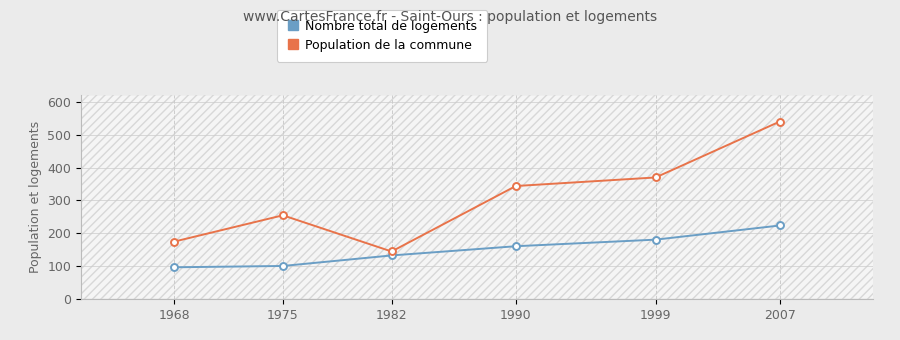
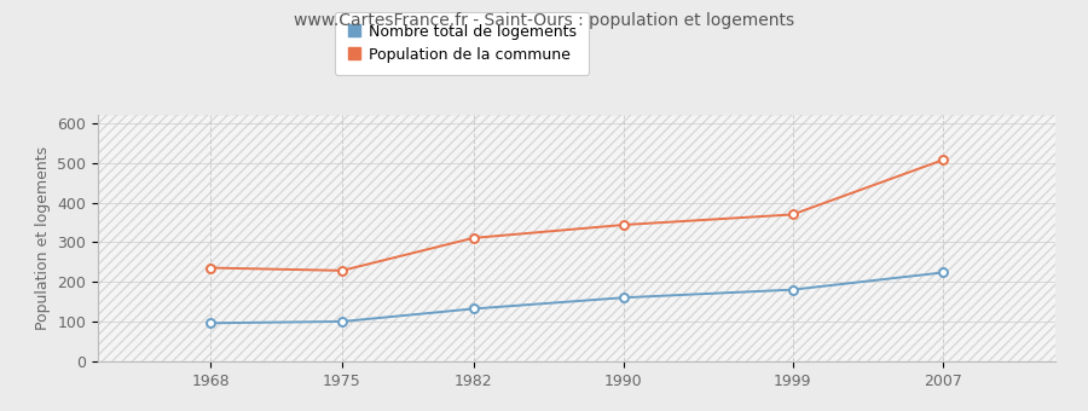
Population de la commune/1968: 175 -> 236
Population de la commune/1975: 255 -> 229
Population de la commune/1982: 145 -> 311
Population de la commune/2007: 540 -> 507
